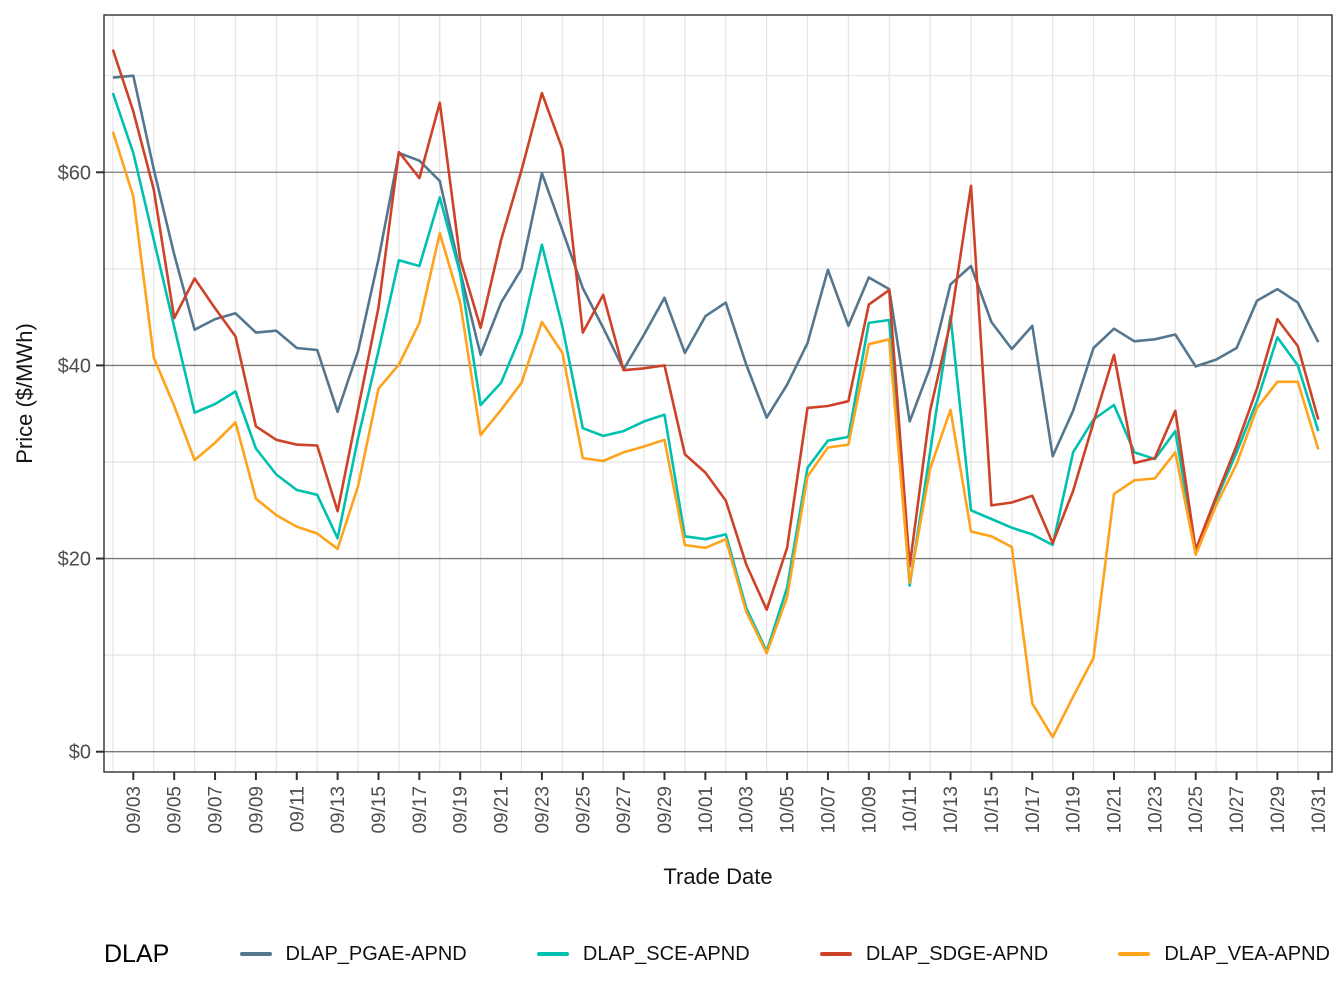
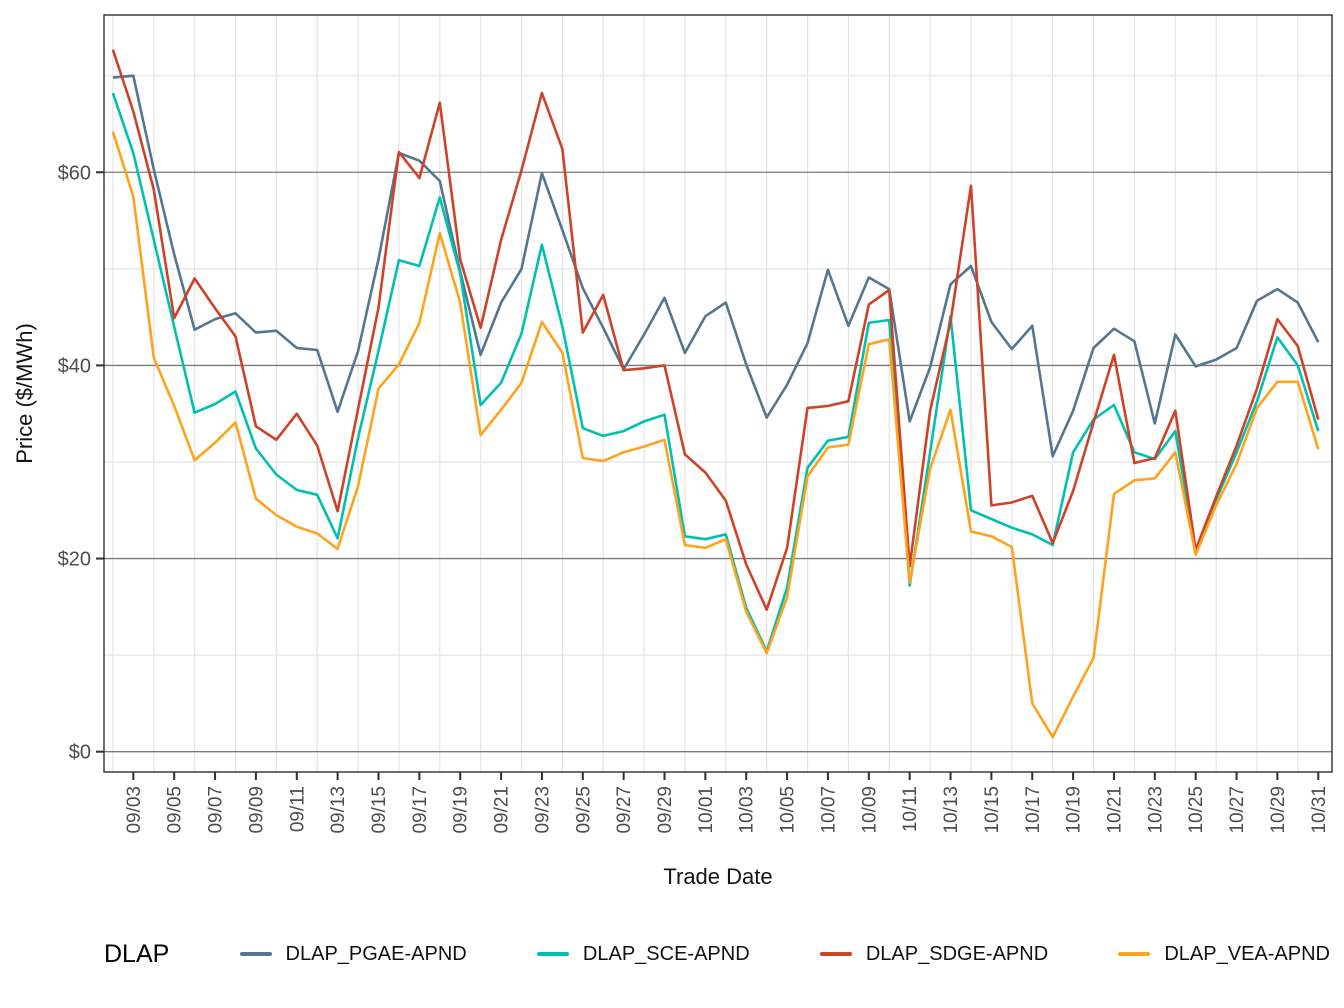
DLAP_SDGE-APND/09/11: $32 -> $35
DLAP_PGAE-APND/10/23: $43 -> $34
